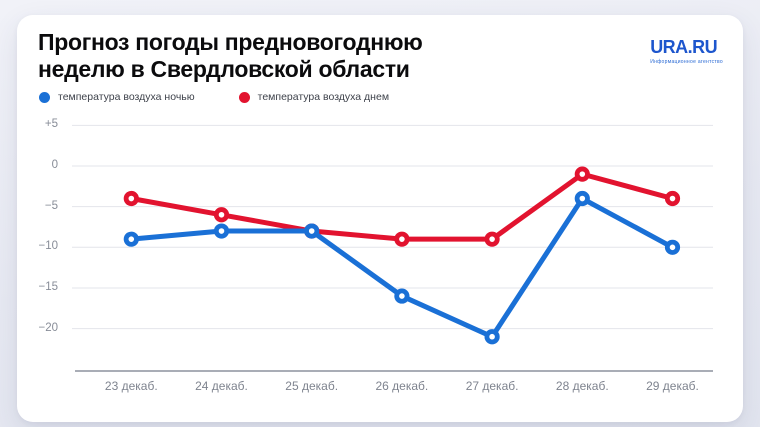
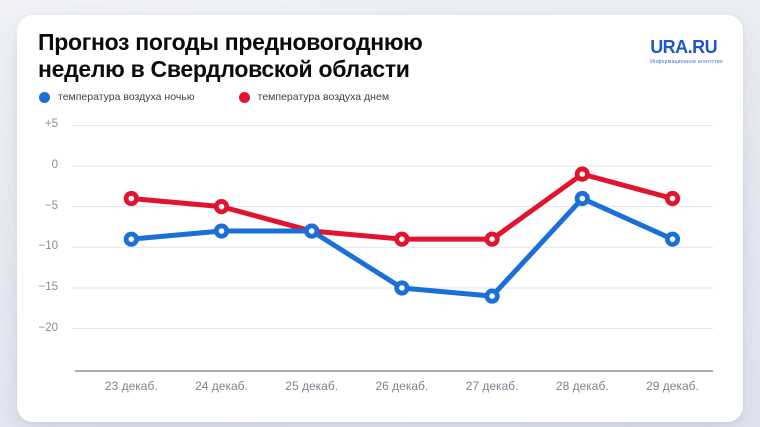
температура воздуха днем/24 декаб.: -6 -> -5
температура воздуха ночью/26 декаб.: -16 -> -15
температура воздуха ночью/27 декаб.: -21 -> -16
температура воздуха ночью/29 декаб.: -10 -> -9
